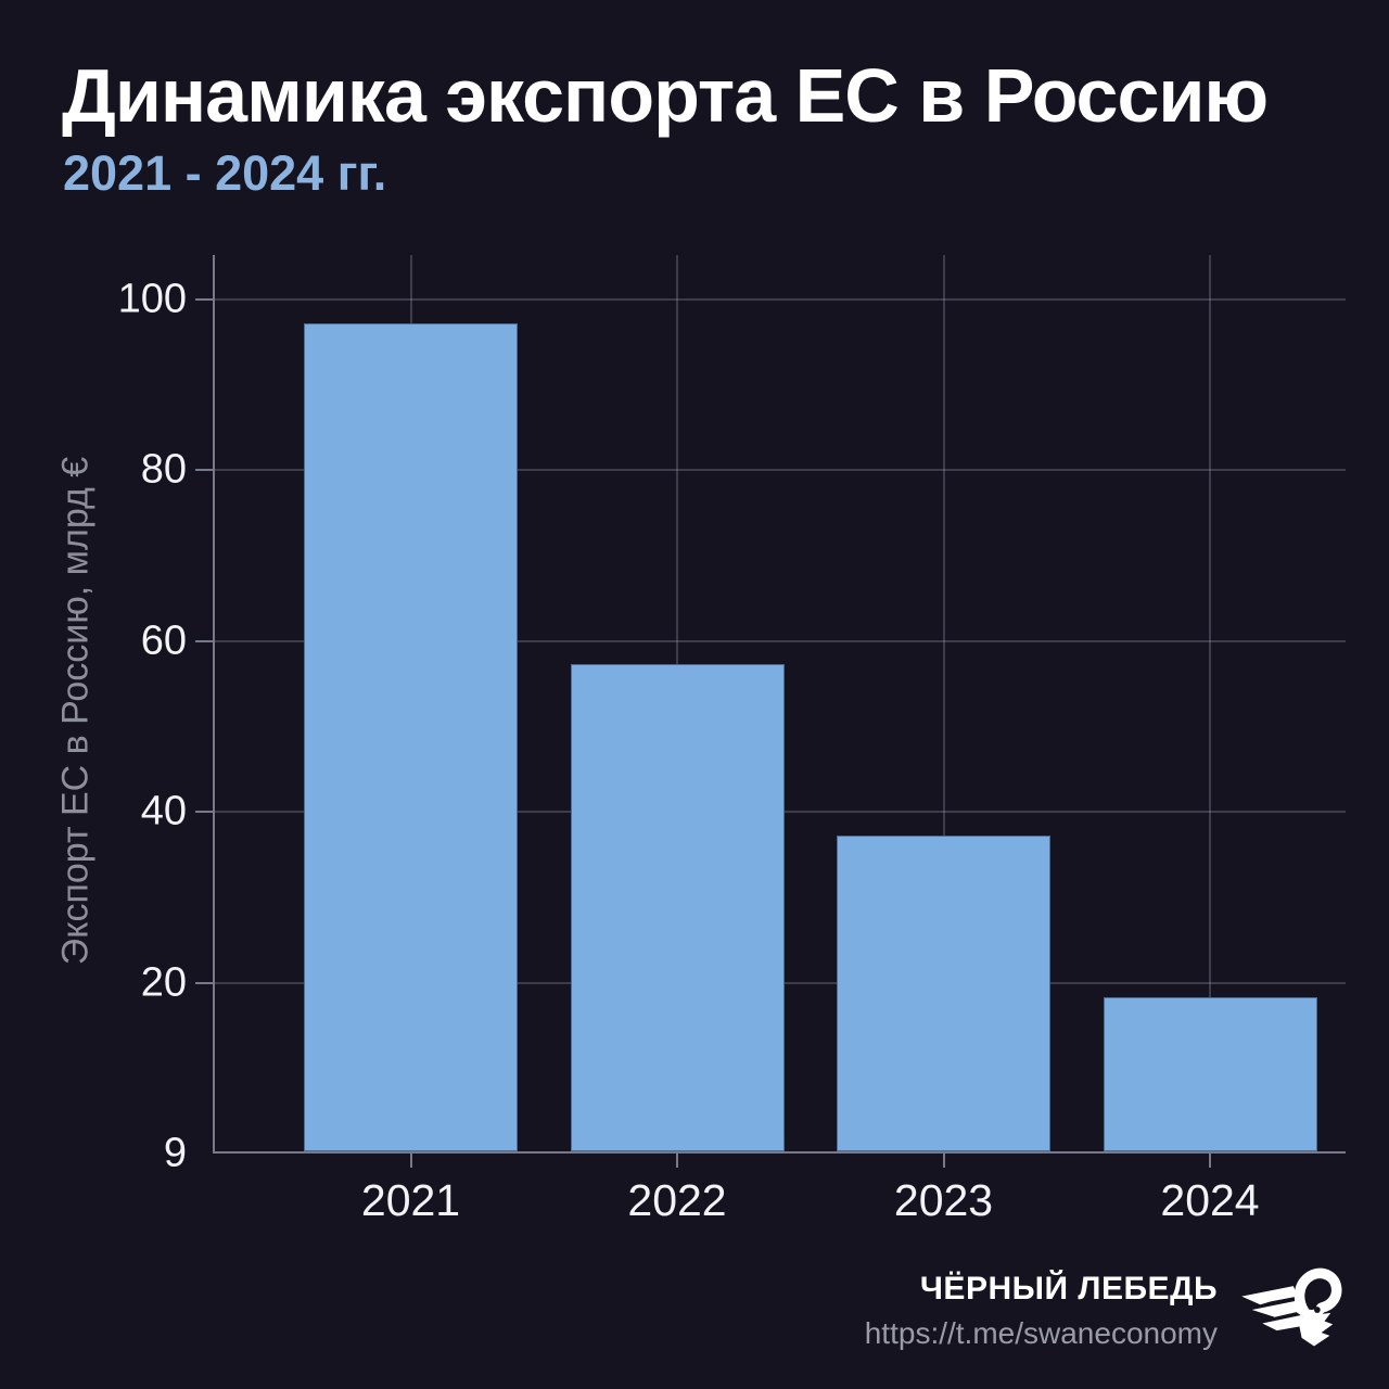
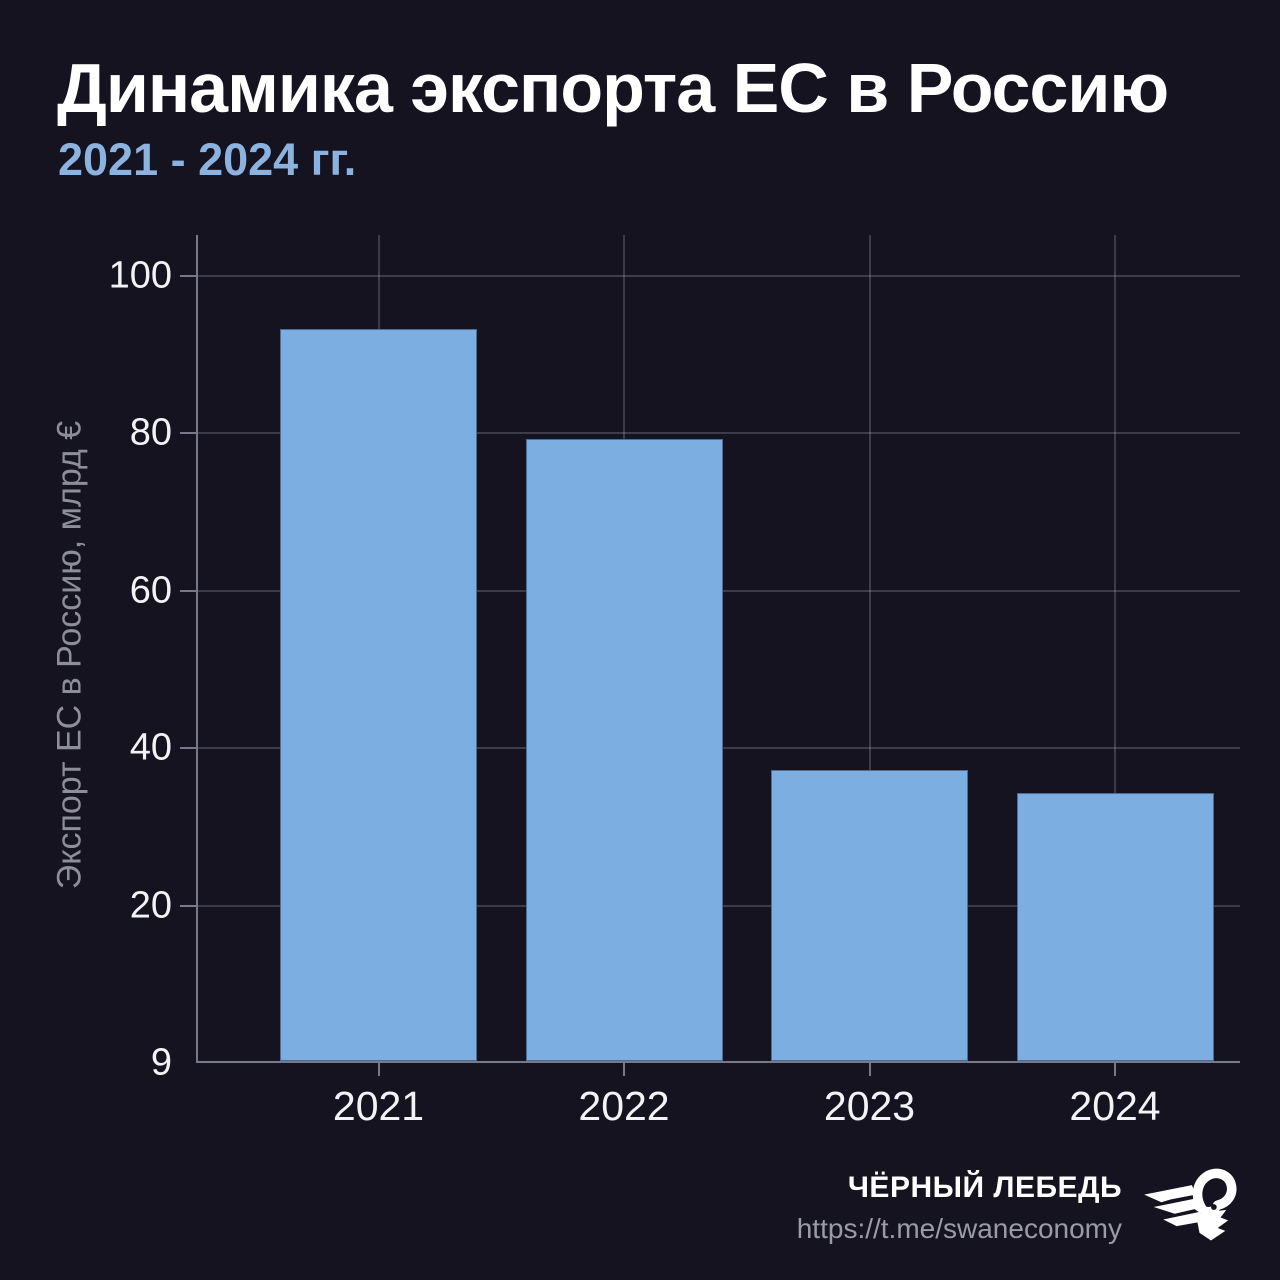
2021: 97 -> 93
2022: 57 -> 79
2024: 18 -> 34
